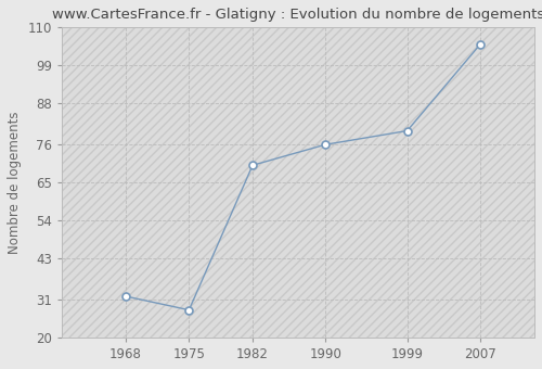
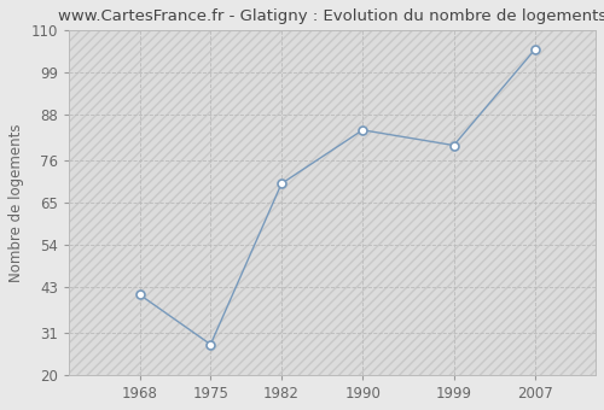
1968: 32 -> 41
1990: 76 -> 84
